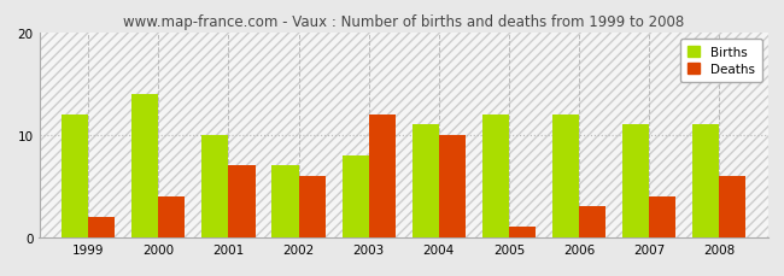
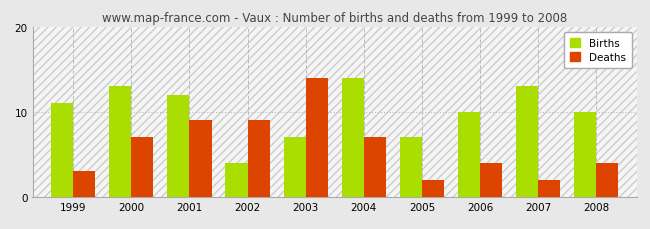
Births/1999: 12 -> 11
Deaths/1999: 2 -> 3
Births/2000: 14 -> 13
Deaths/2000: 4 -> 7
Births/2001: 10 -> 12
Deaths/2001: 7 -> 9
Births/2002: 7 -> 4
Deaths/2002: 6 -> 9
Births/2003: 8 -> 7
Deaths/2003: 12 -> 14
Births/2004: 11 -> 14
Deaths/2004: 10 -> 7
Births/2005: 12 -> 7
Deaths/2005: 1 -> 2
Births/2006: 12 -> 10
Deaths/2006: 3 -> 4
Births/2007: 11 -> 13
Deaths/2007: 4 -> 2
Births/2008: 11 -> 10
Deaths/2008: 6 -> 4
